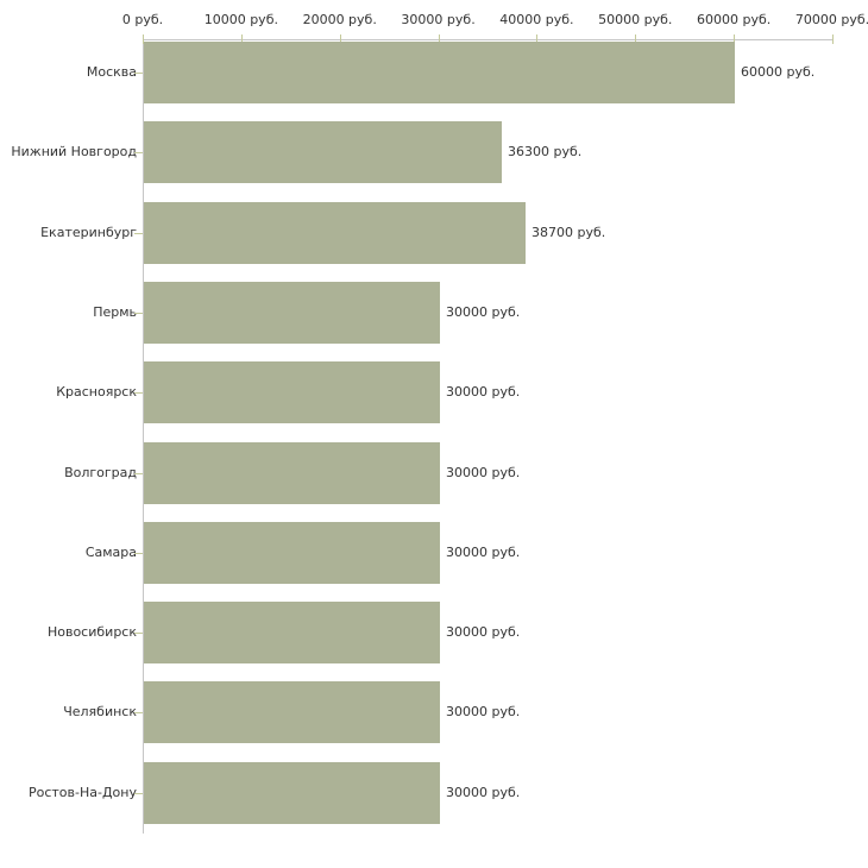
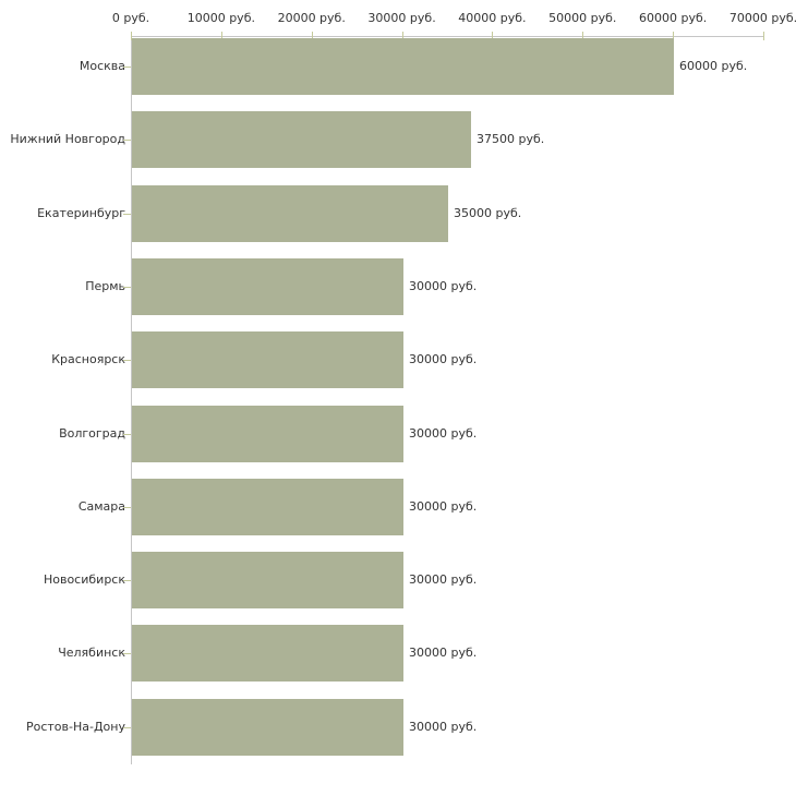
Нижний Новгород: 36300 -> 37500
Екатеринбург: 38700 -> 35000
